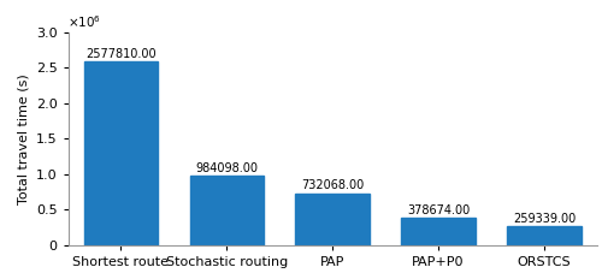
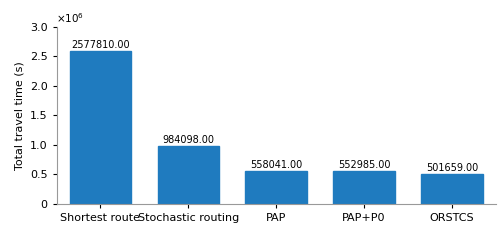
PAP: 732068.00 -> 558041.00
PAP+P0: 378674.00 -> 552985.00
ORSTCS: 259339.00 -> 501659.00
